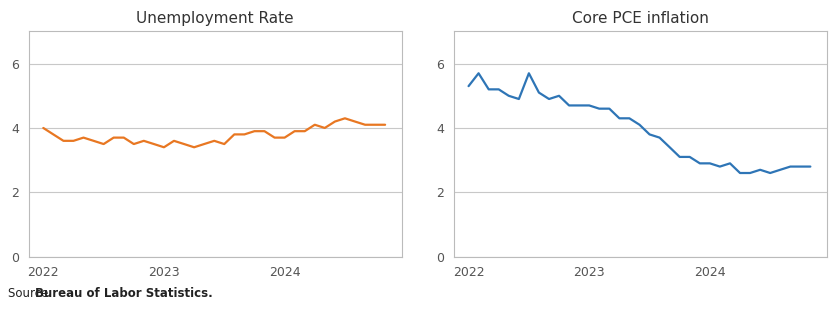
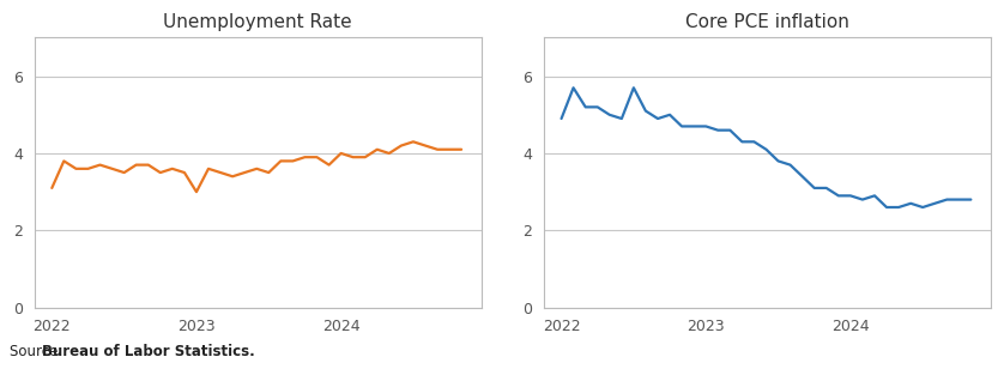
Unemployment Rate/2022: 4.0 -> 3.1
Unemployment Rate/2023: 3.4 -> 3.0
Unemployment Rate/2024: 3.7 -> 4.0
Core PCE inflation/2022: 5.3 -> 4.9
